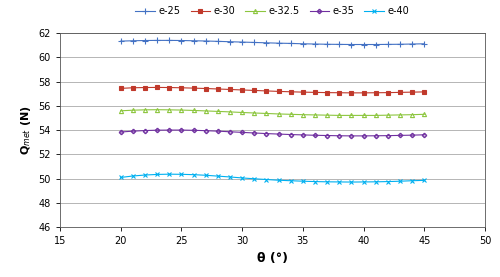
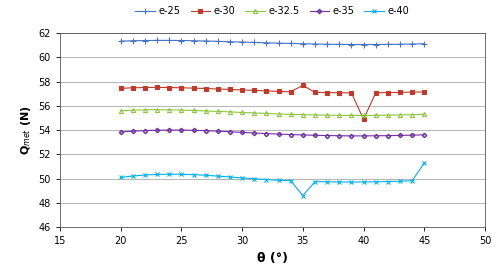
e-30/35: 57.1 -> 57.7
e-40/35: 49.8 -> 48.6
e-30/40: 57.1 -> 54.9
e-40/45: 49.9 -> 51.3
